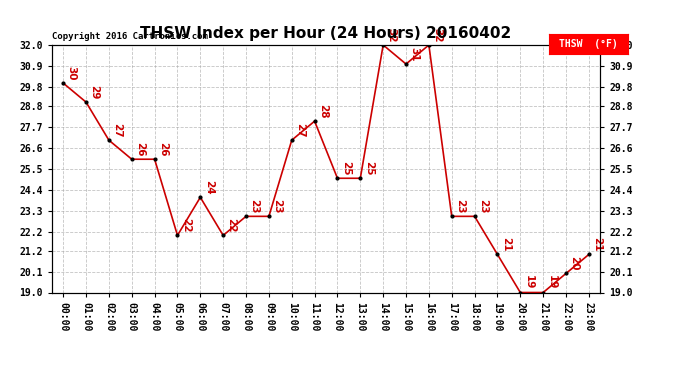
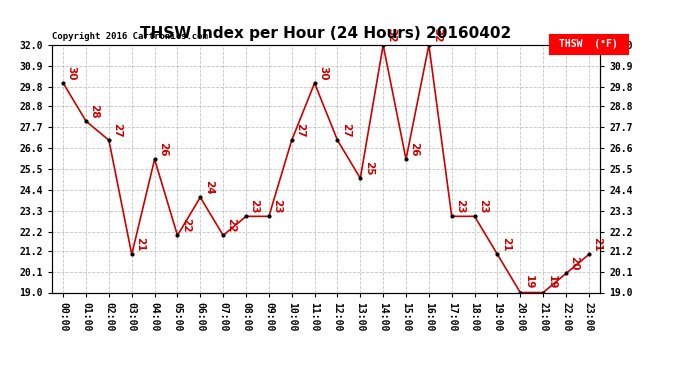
01:00: 29 -> 28
03:00: 26 -> 21
11:00: 28 -> 30
12:00: 25 -> 27
15:00: 31 -> 26
